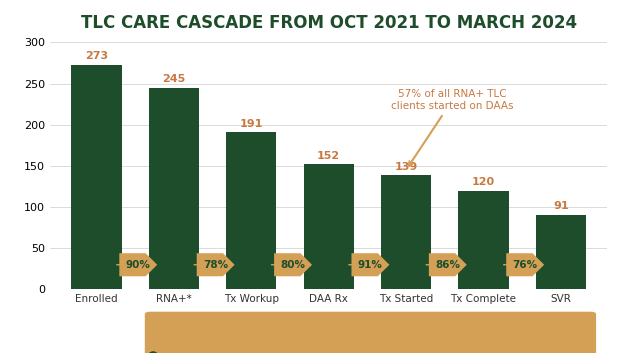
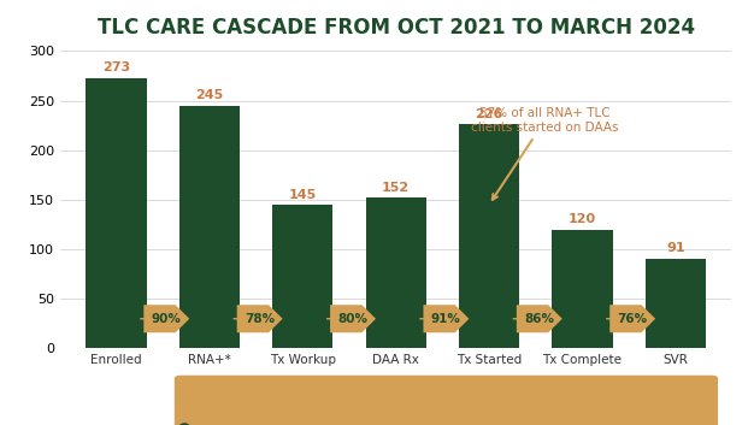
Tx Workup: 191 -> 145
Tx Started: 139 -> 226
